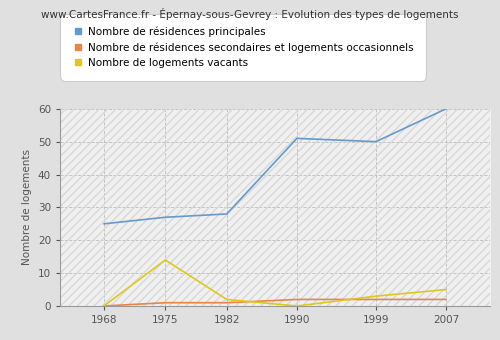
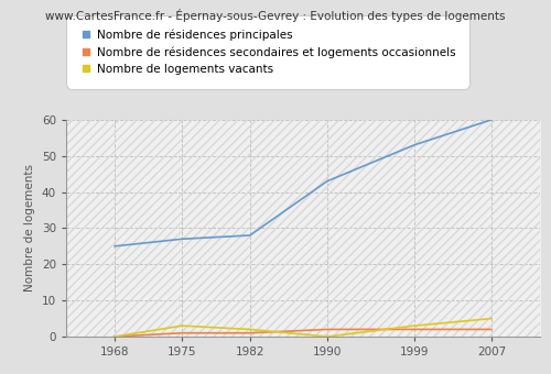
Nombre de logements vacants/1975: 14 -> 3
Nombre de résidences principales/1990: 51 -> 43
Nombre de résidences principales/1999: 50 -> 53
